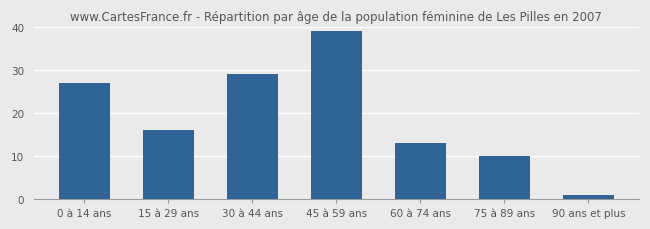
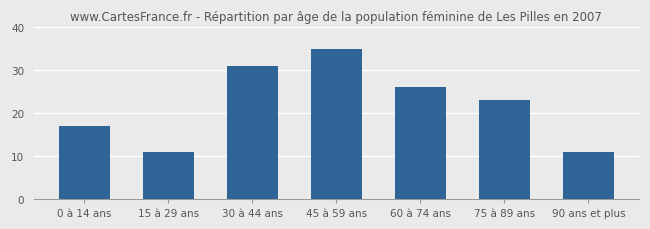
0 à 14 ans: 27 -> 17
15 à 29 ans: 16 -> 11
30 à 44 ans: 29 -> 31
45 à 59 ans: 39 -> 35
60 à 74 ans: 13 -> 26
75 à 89 ans: 10 -> 23
90 ans et plus: 1 -> 11
